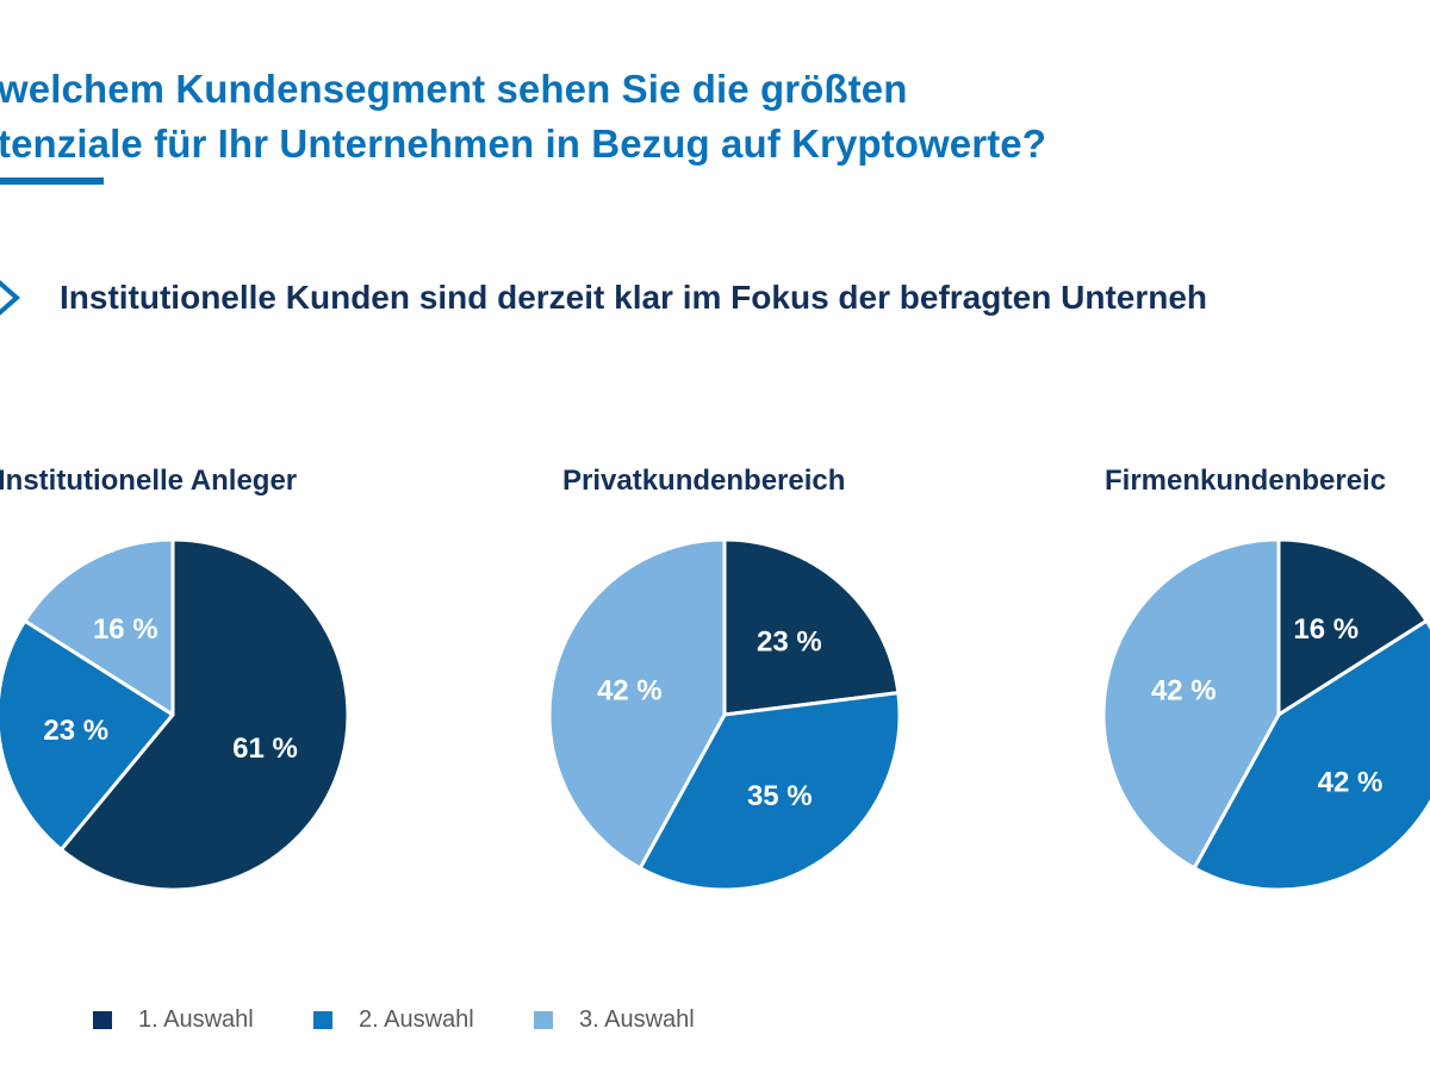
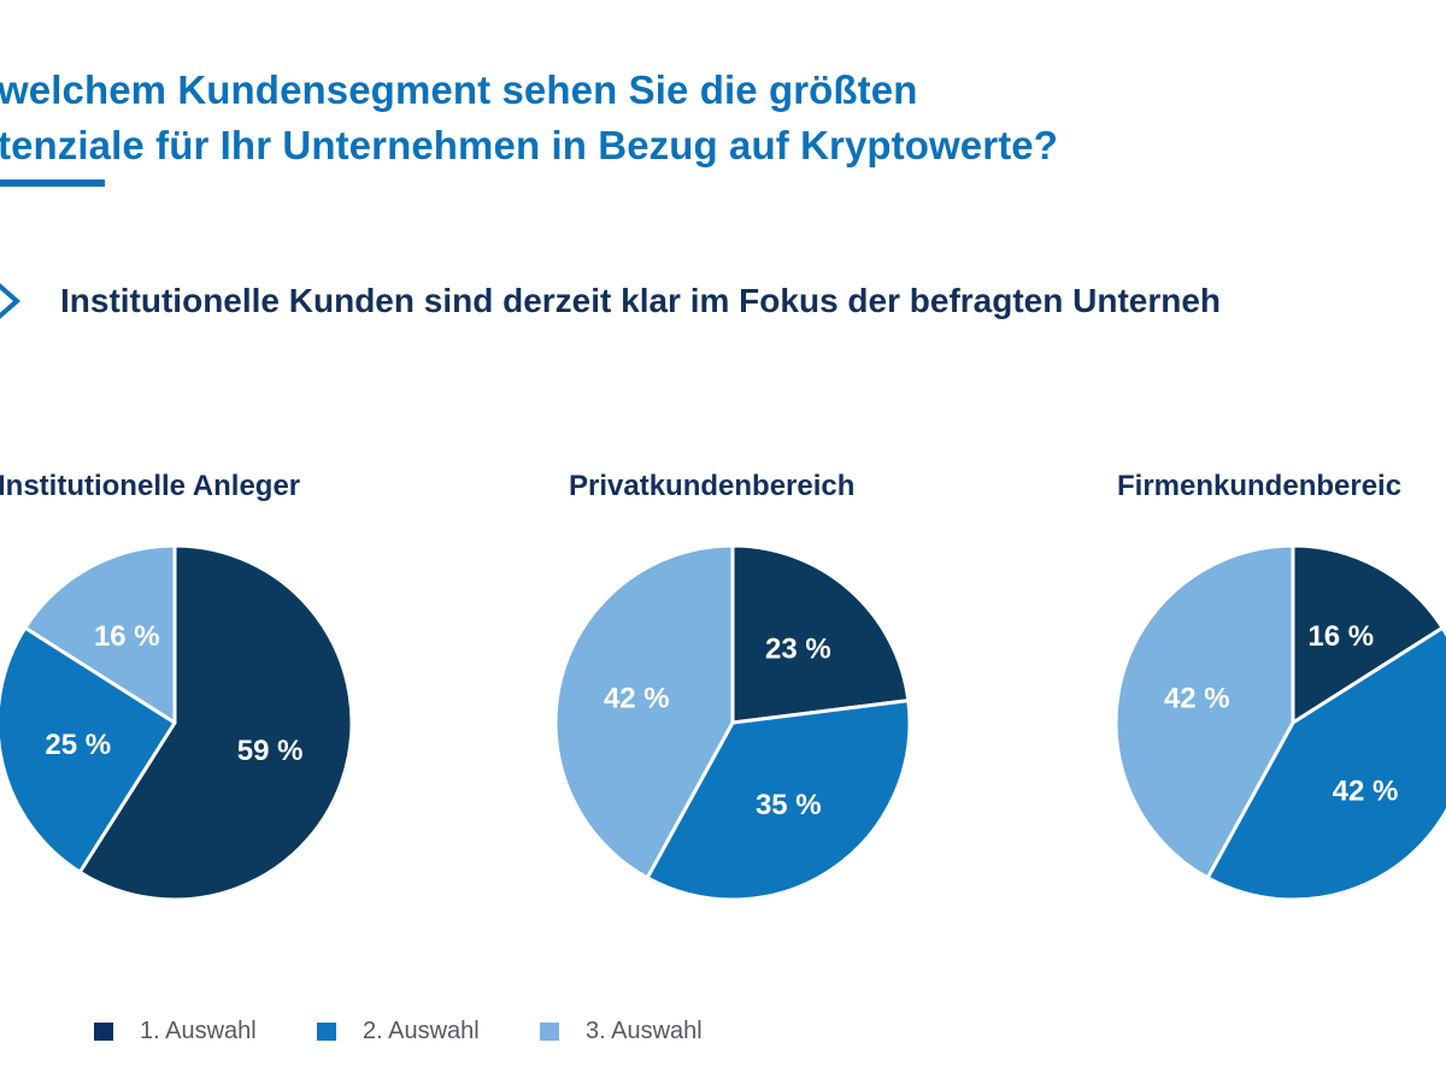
Institutionelle Anleger/1. Auswahl: 61 -> 59
Institutionelle Anleger/2. Auswahl: 23 -> 25
